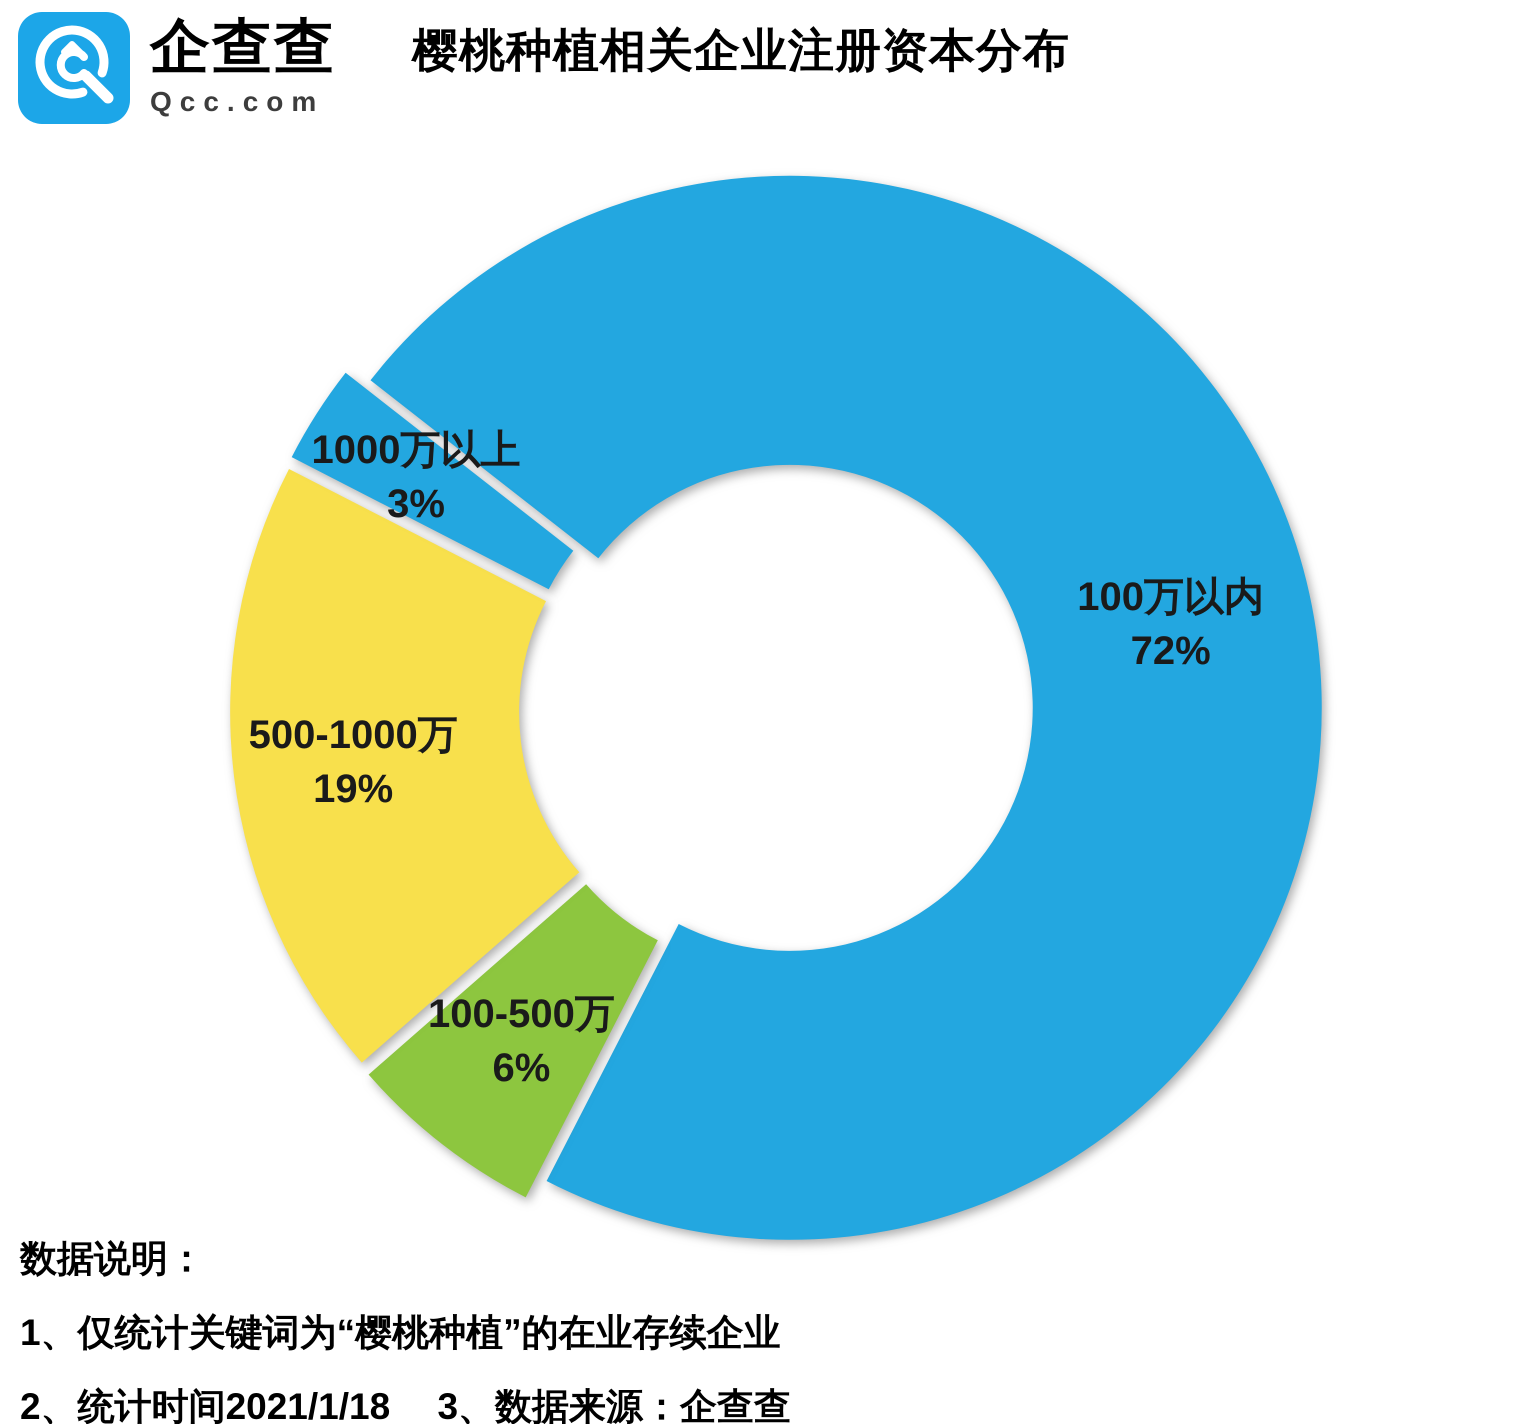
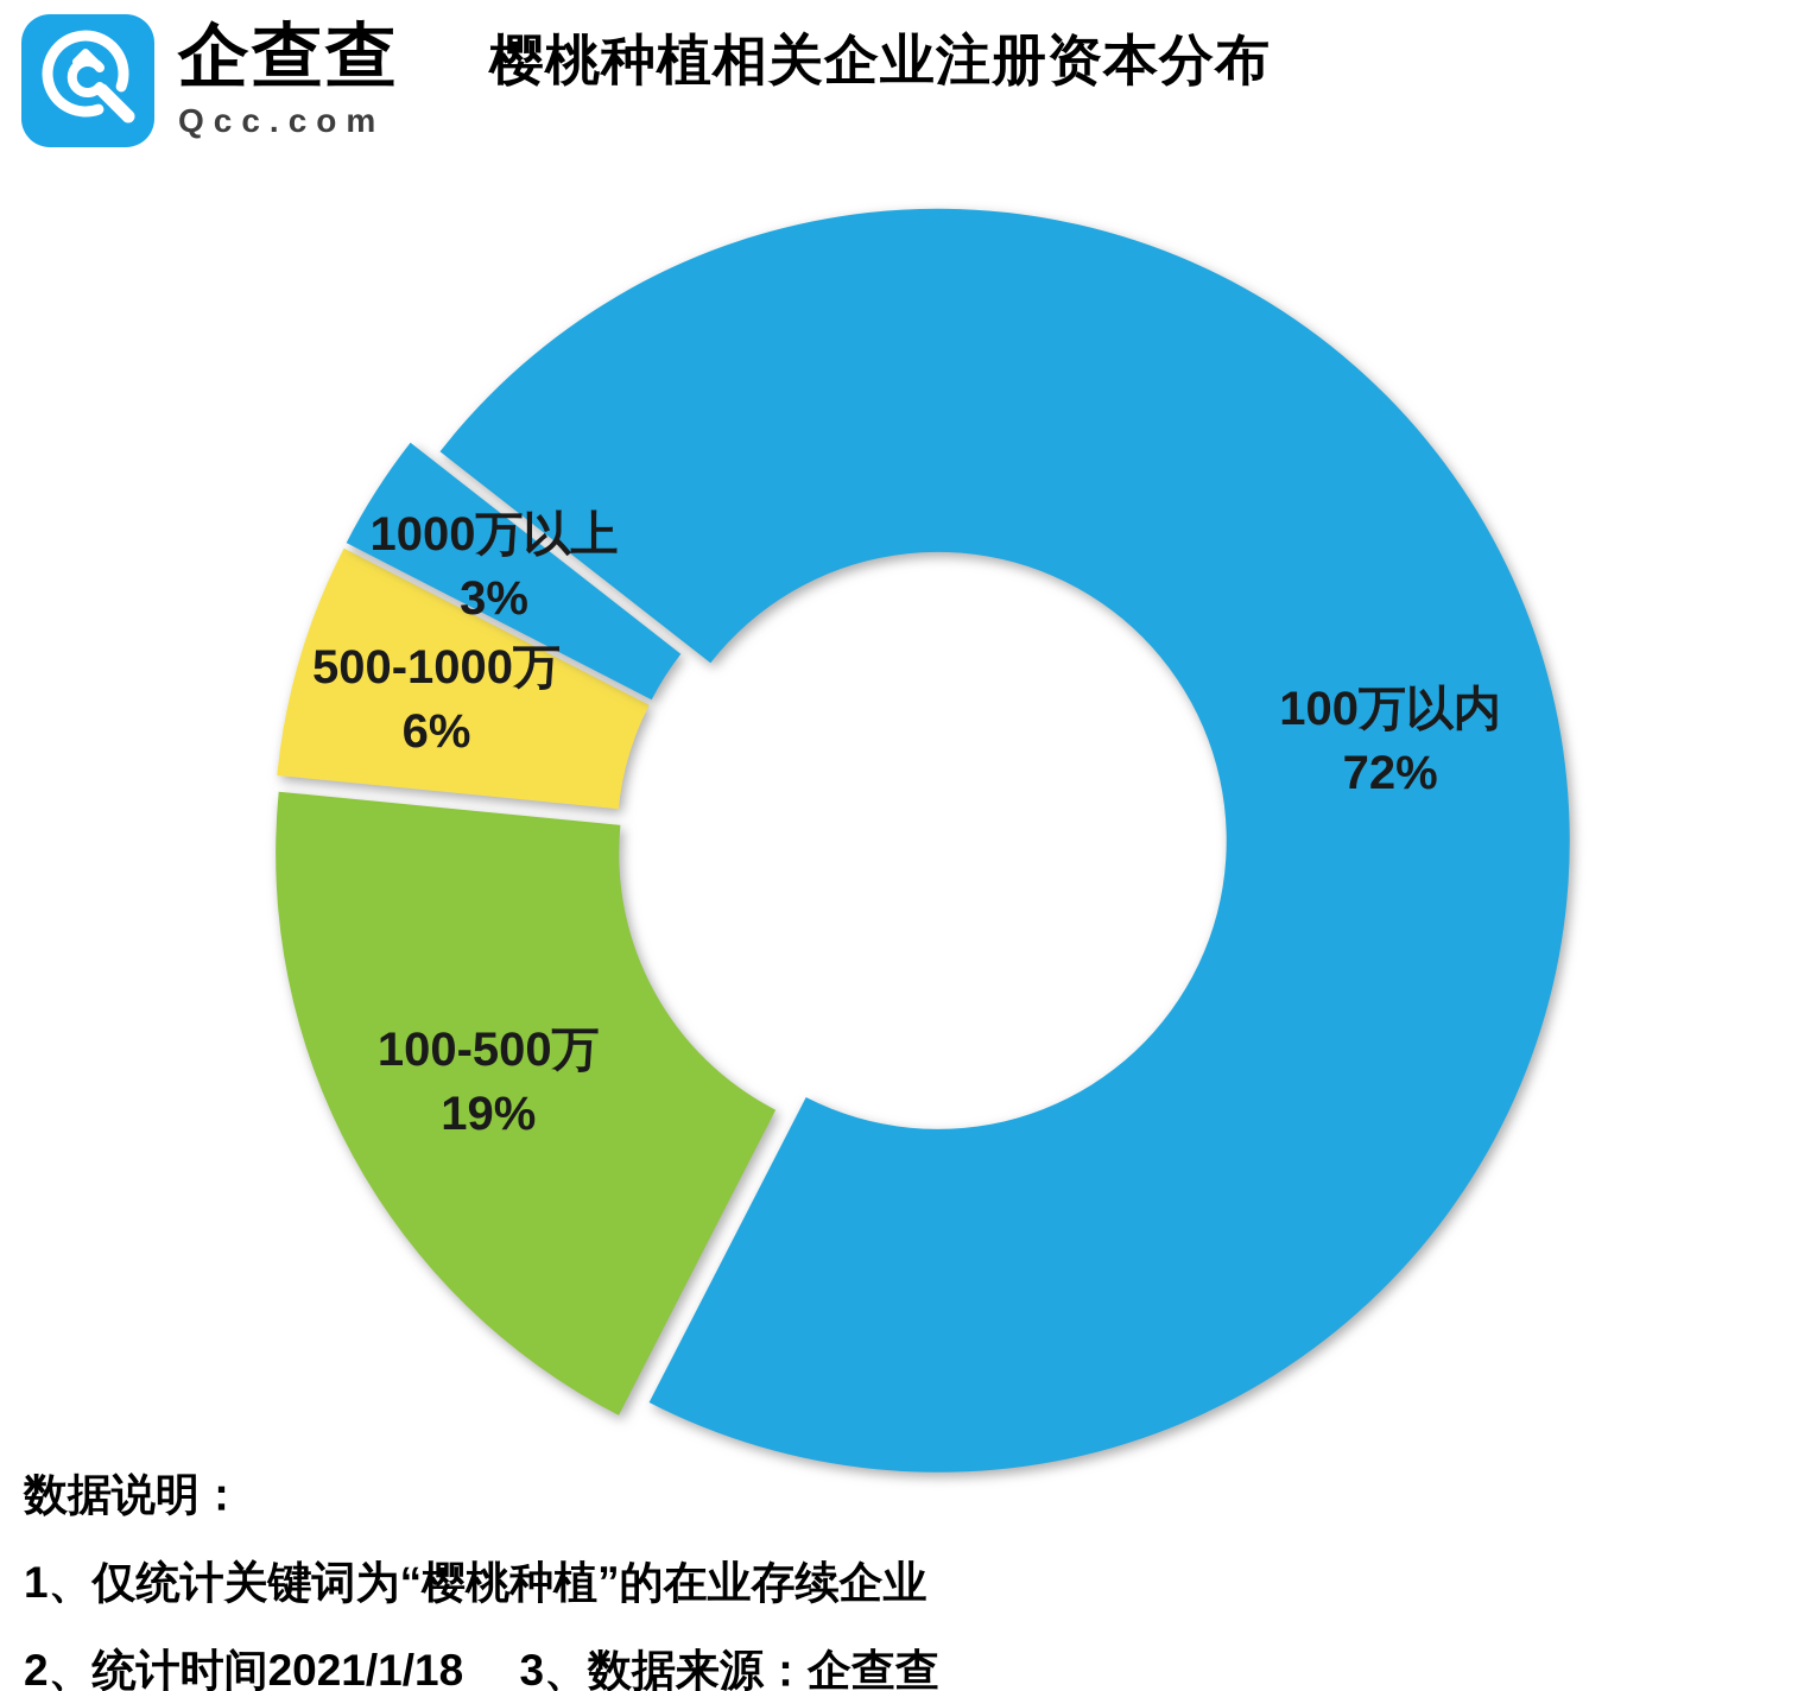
100-500万: 6% -> 19%
500-1000万: 19% -> 6%
